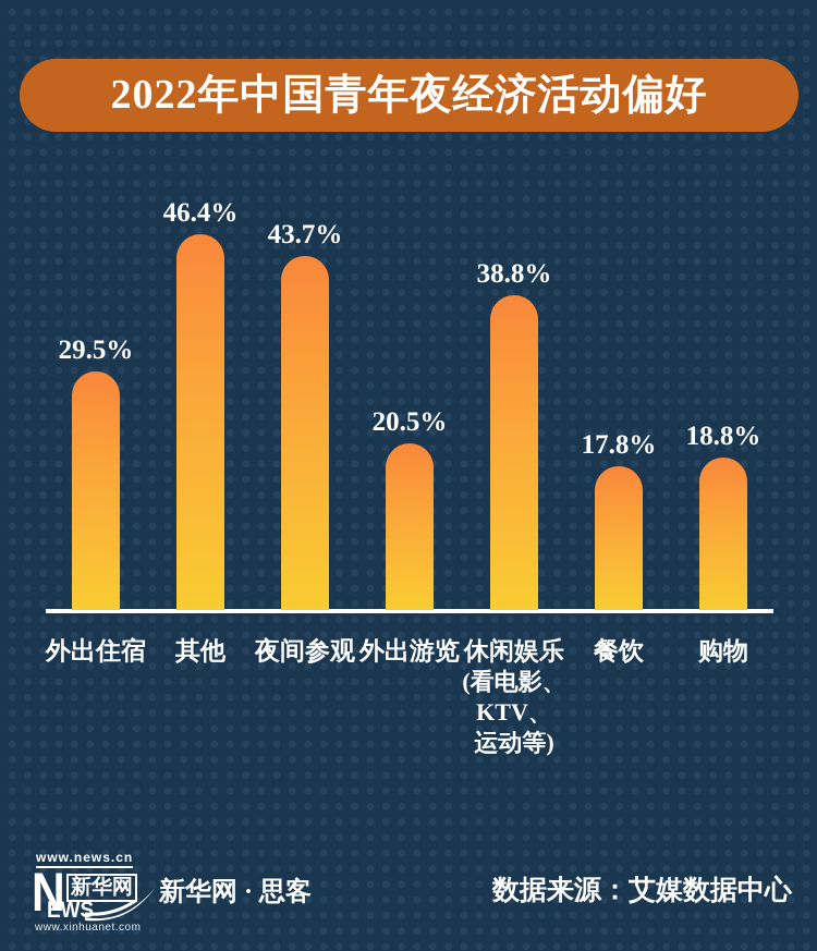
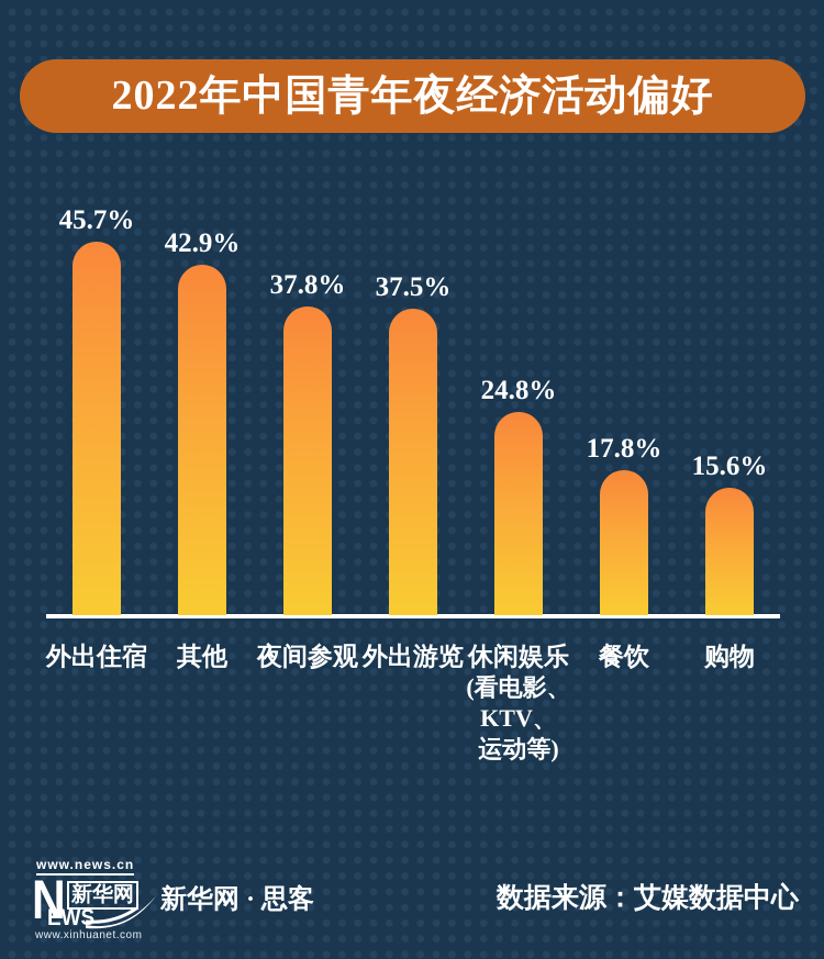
外出住宿: 29.5% -> 45.7%
其他: 46.4% -> 42.9%
夜间参观: 43.7% -> 37.8%
外出游览: 20.5% -> 37.5%
休闲娱乐: 38.8% -> 24.8%
购物: 18.8% -> 15.6%
